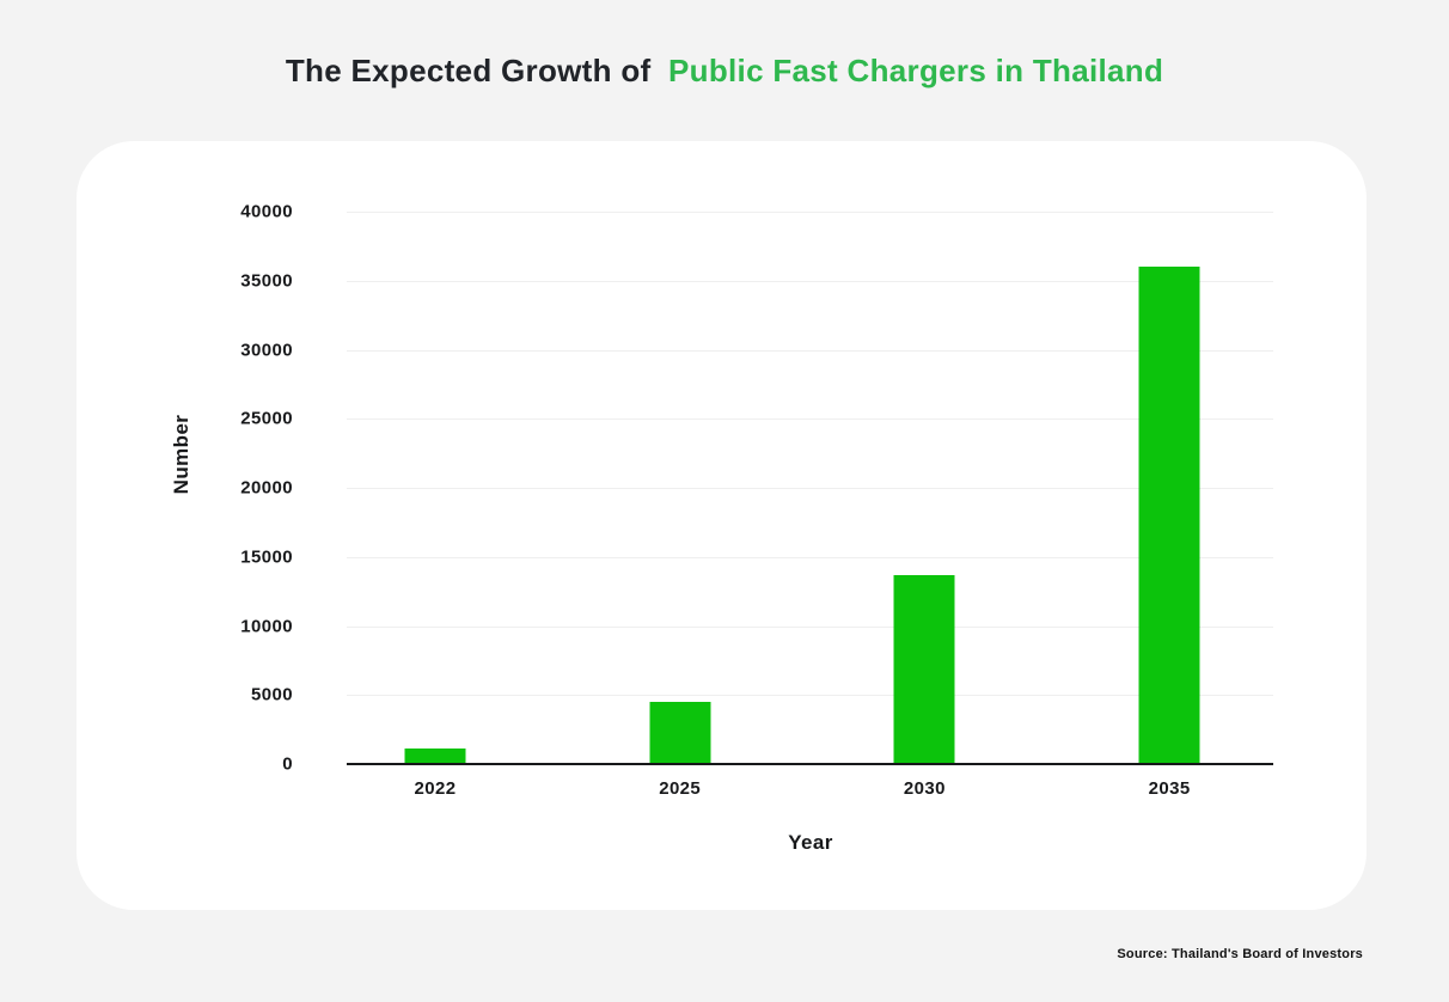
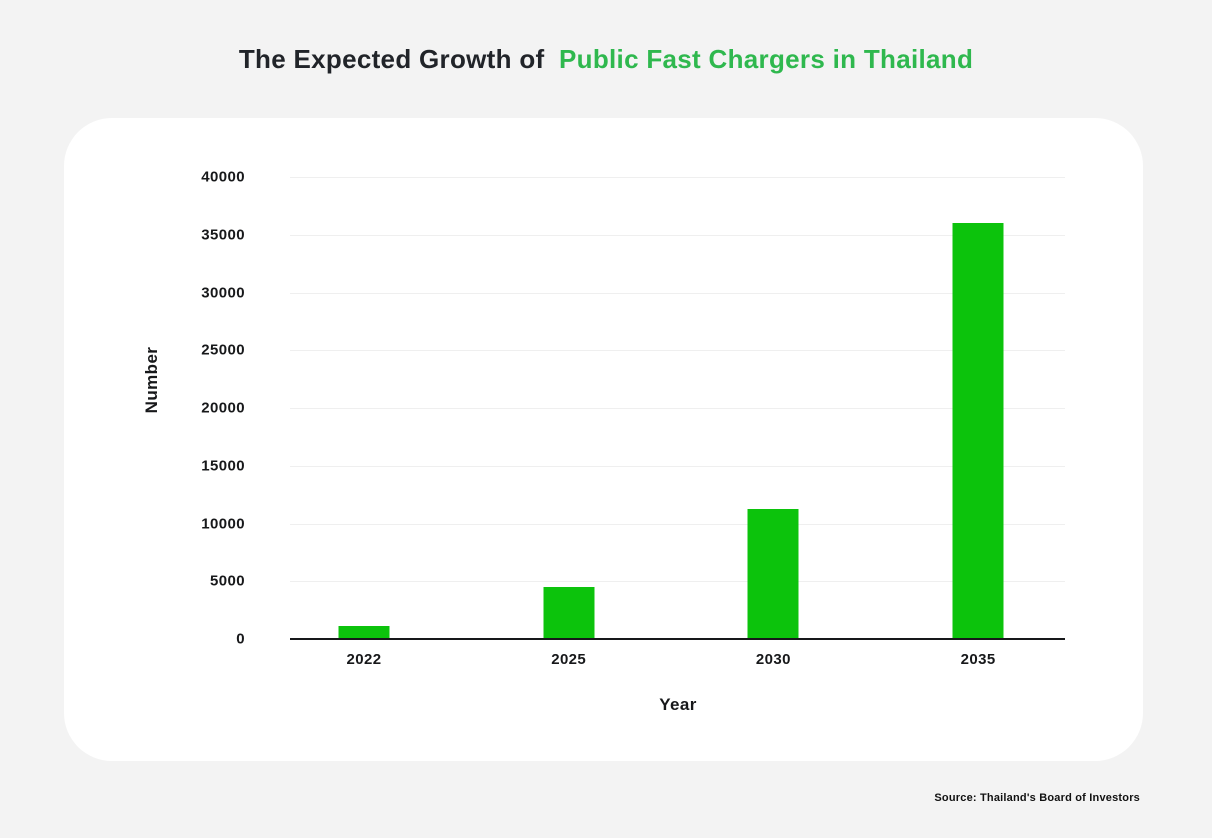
2030: 13700 -> 11200
